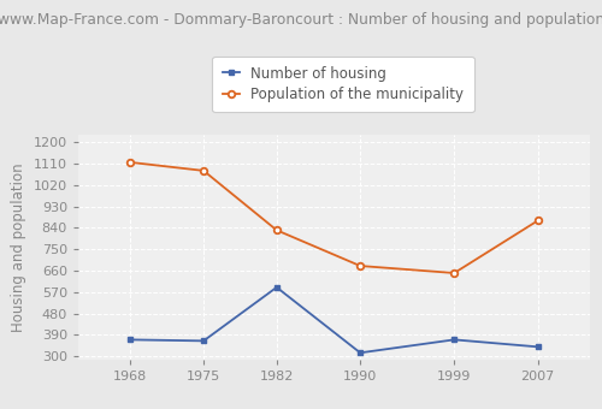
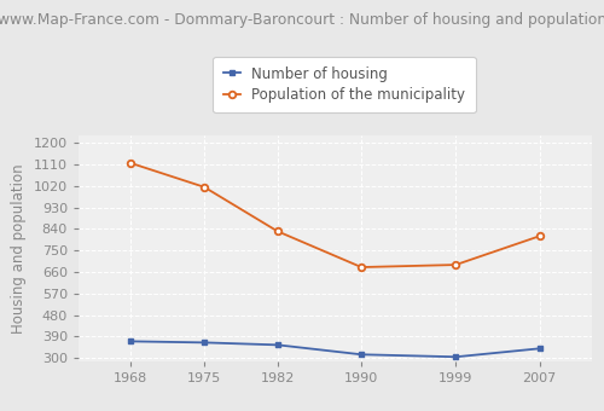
Population of the municipality/1975: 1080 -> 1020
Number of housing/1982: 590 -> 360
Number of housing/1999: 370 -> 300
Population of the municipality/1999: 650 -> 690
Population of the municipality/2007: 870 -> 810
